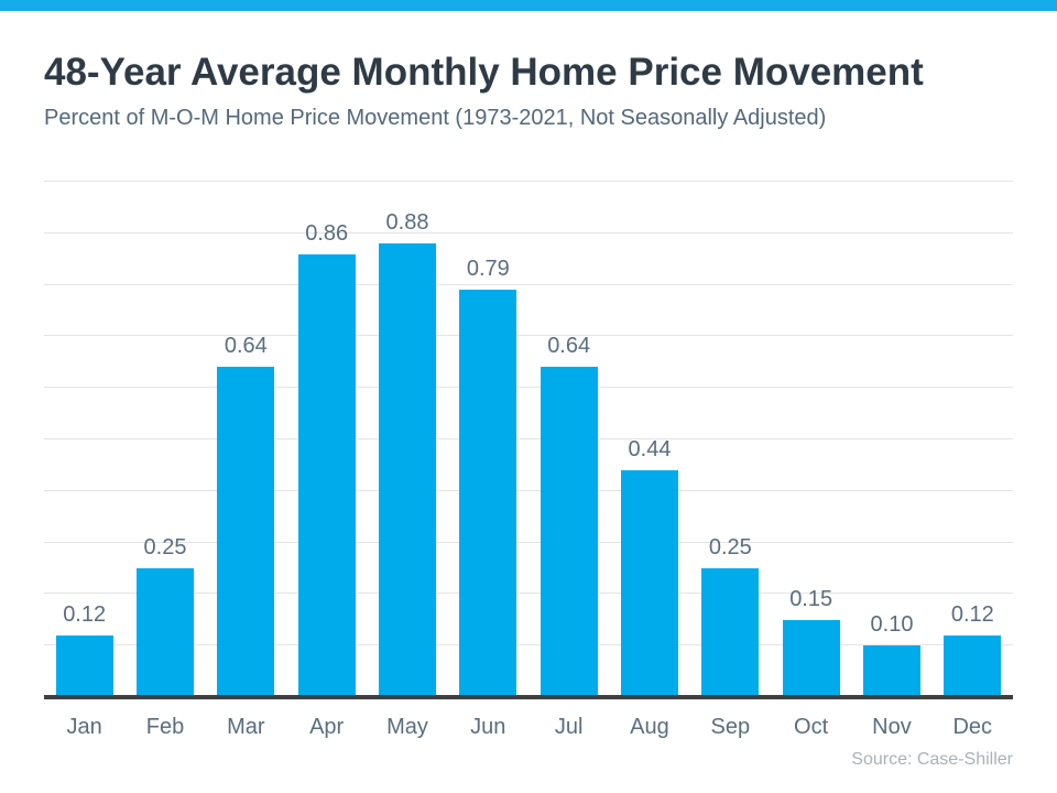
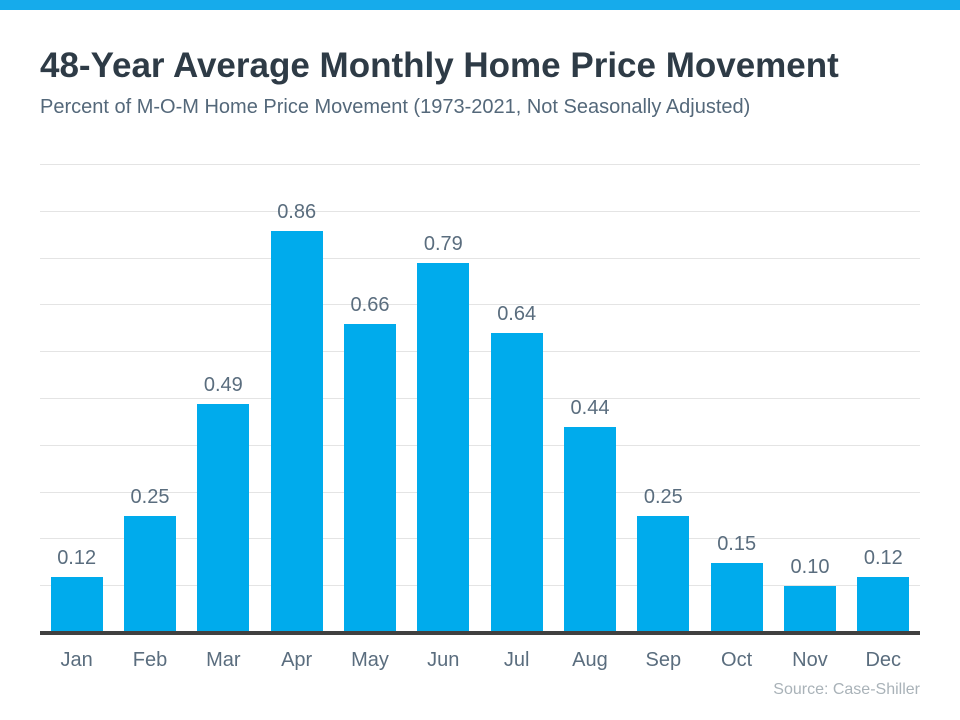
Mar: 0.64 -> 0.49
May: 0.88 -> 0.66
